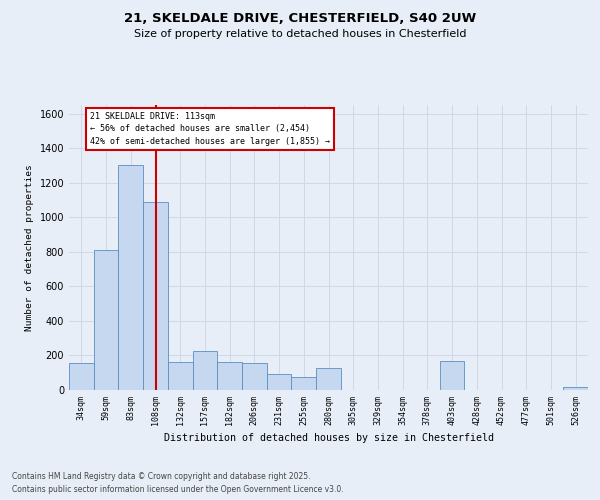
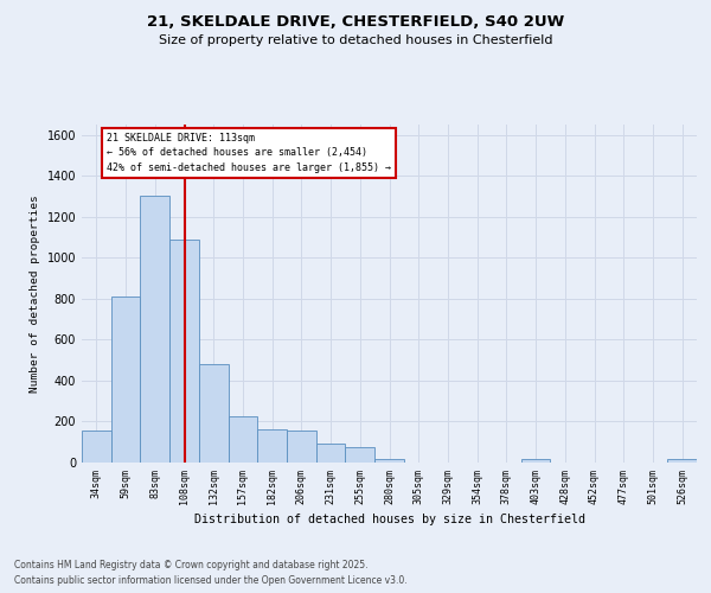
132sqm: 160 -> 480
280sqm: 130 -> 20
403sqm: 170 -> 20
